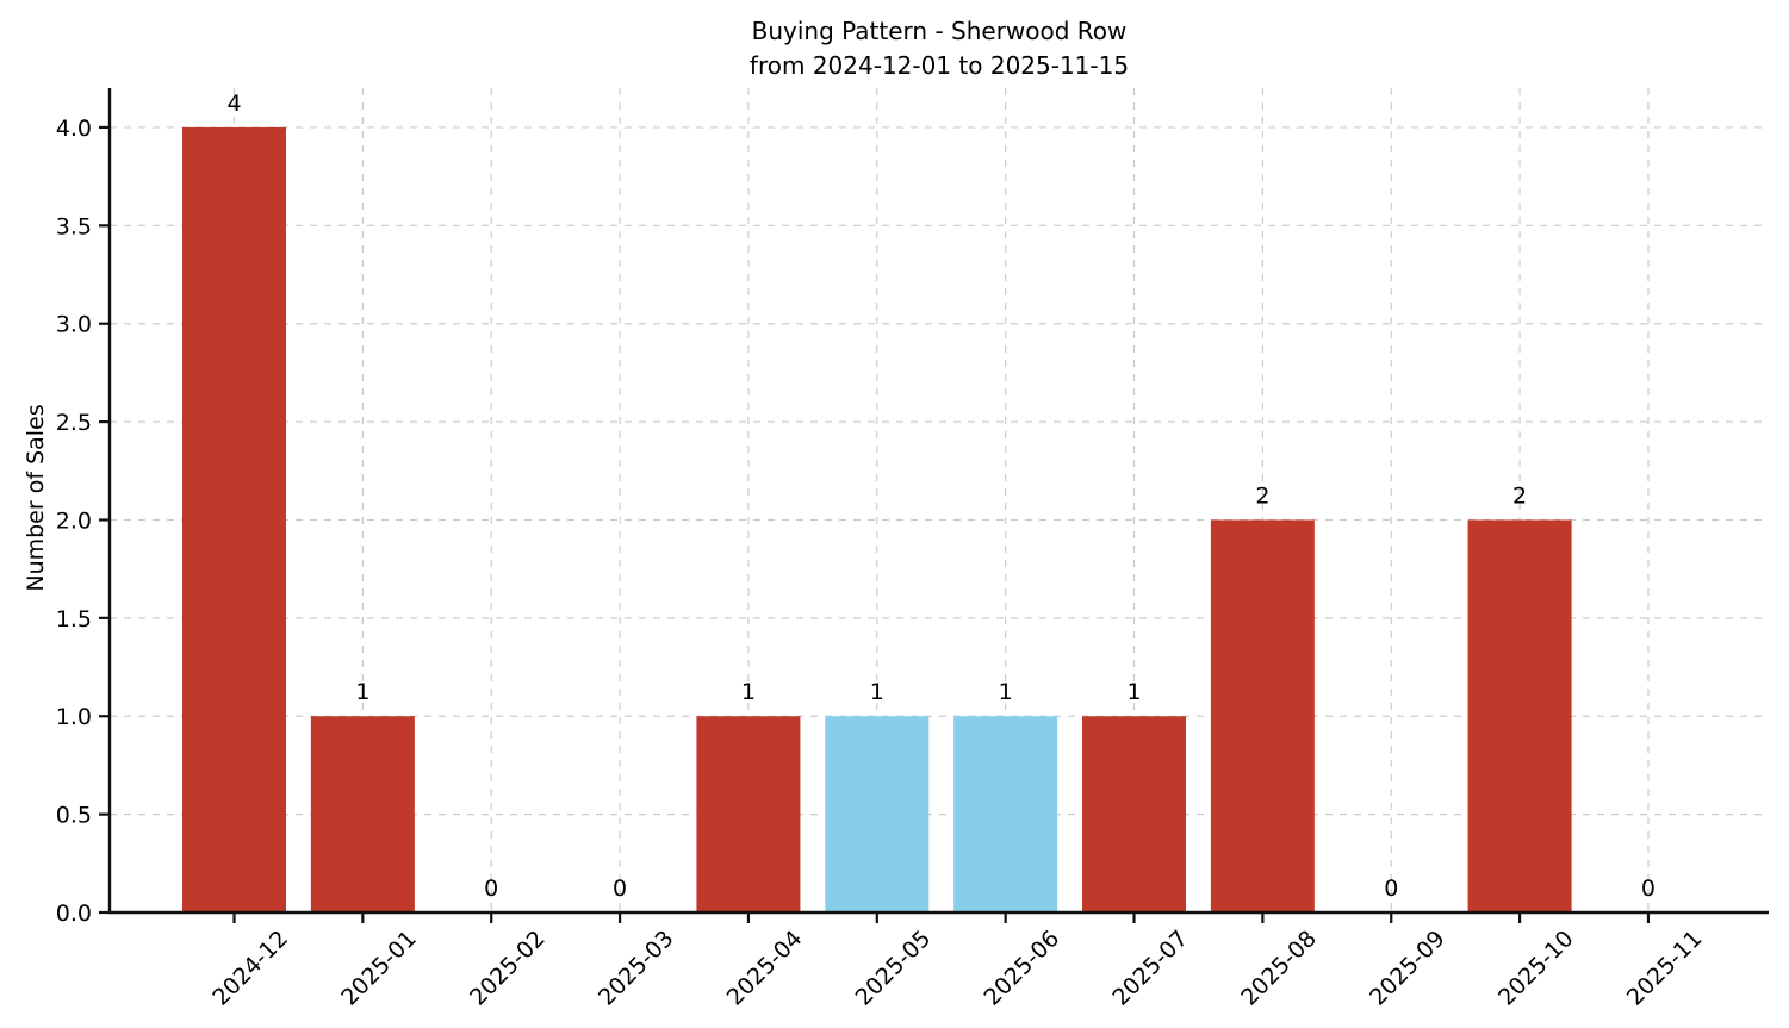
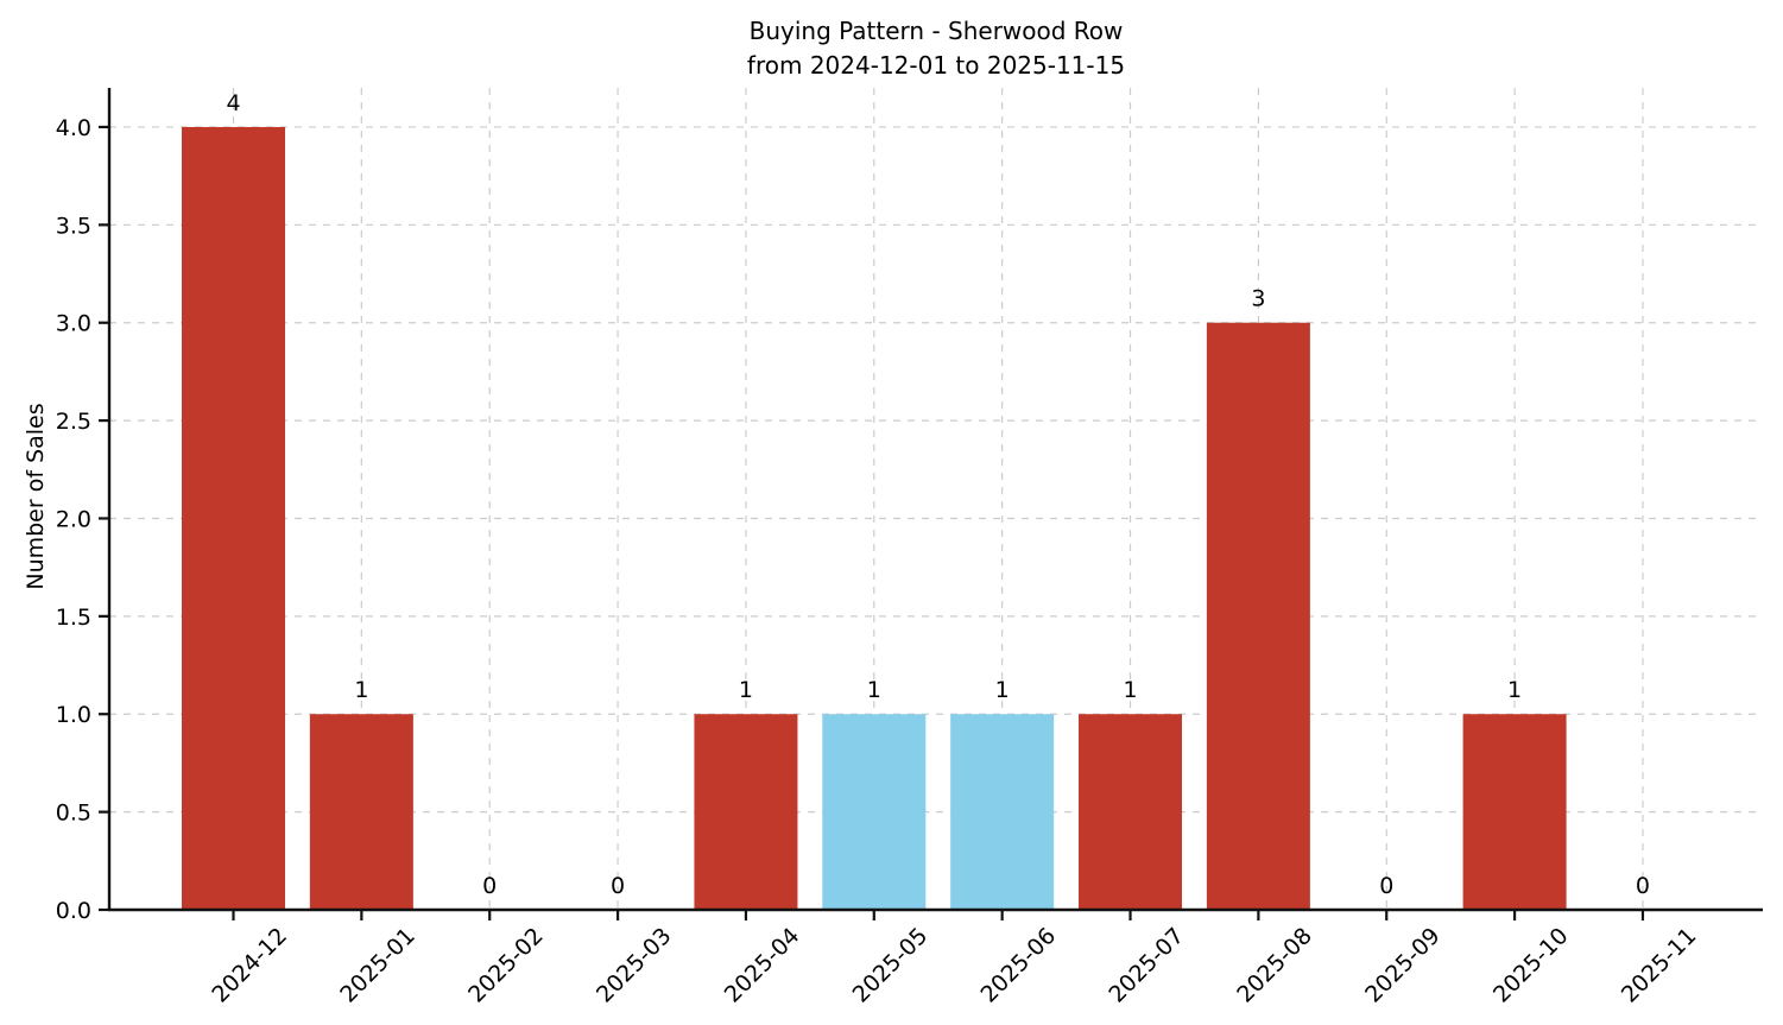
2025-08: 2 -> 3
2025-10: 2 -> 1
